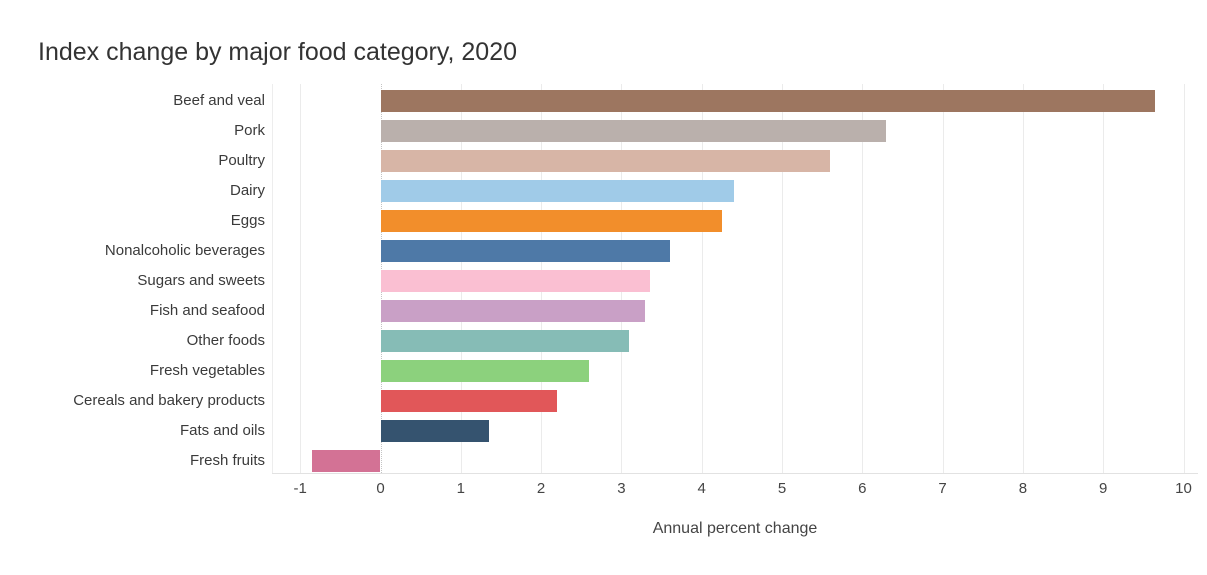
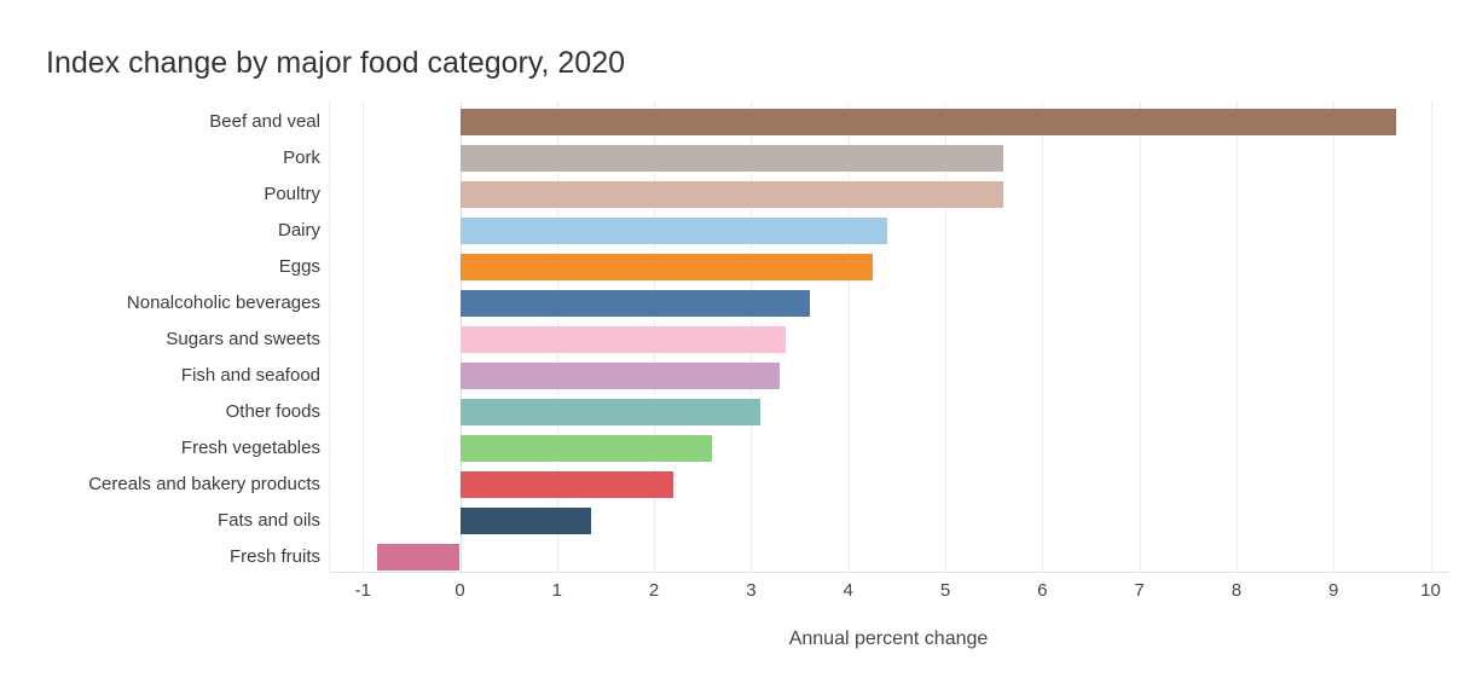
Pork: 6.3 -> 5.6
